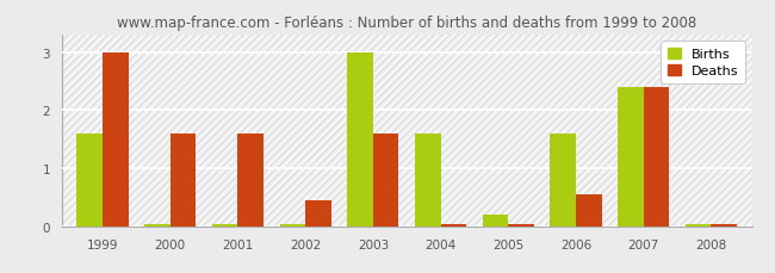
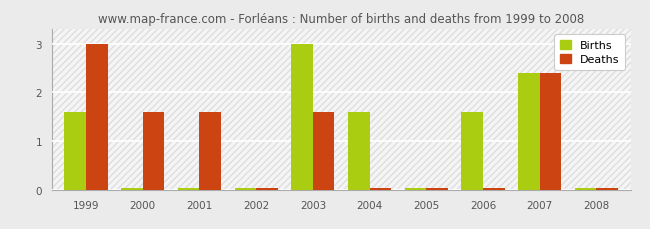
Deaths/2002: 0.45 -> 0.04
Births/2005: 0.20 -> 0.04
Deaths/2006: 0.55 -> 0.04
